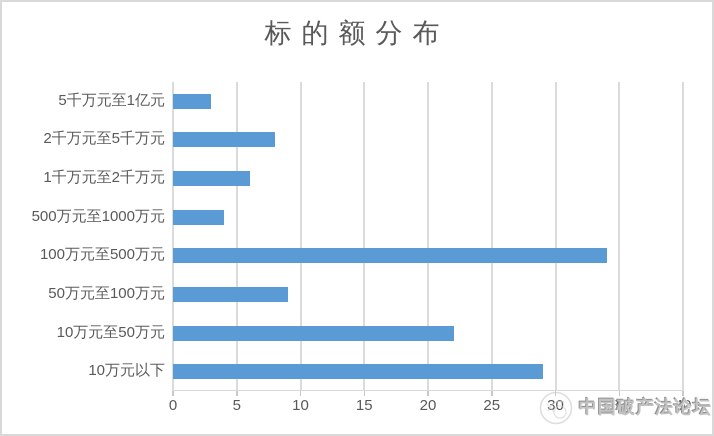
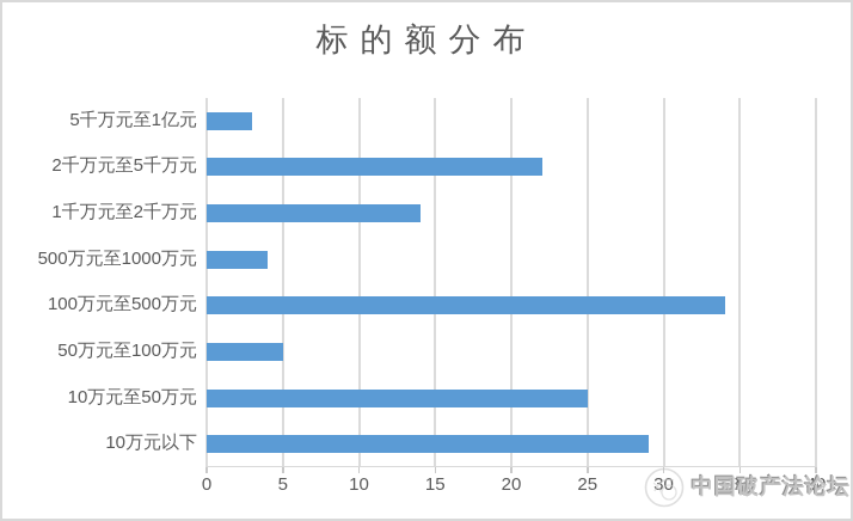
2千万元至5千万元: 8 -> 22
1千万元至2千万元: 6 -> 14
50万元至100万元: 9 -> 5
10万元至50万元: 22 -> 25
